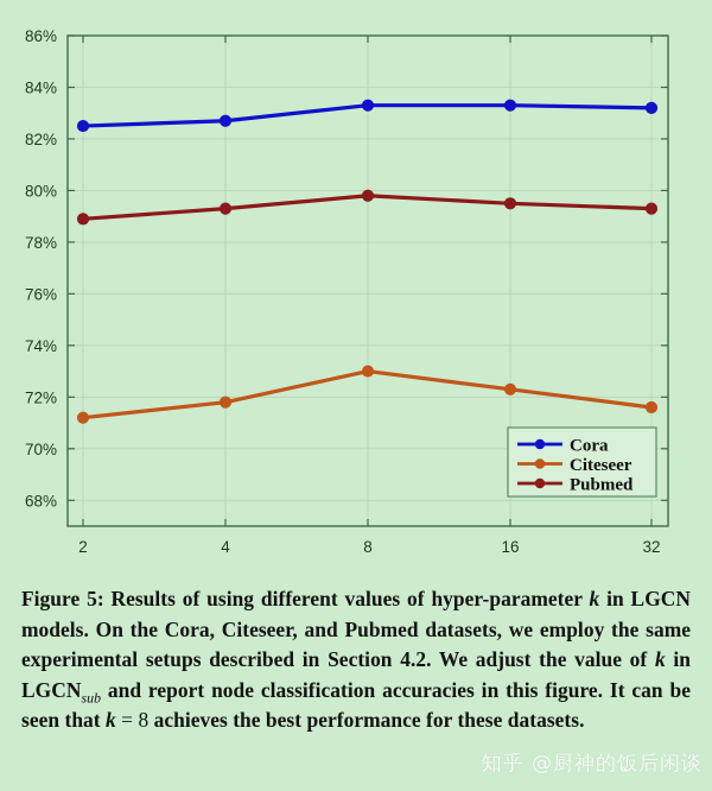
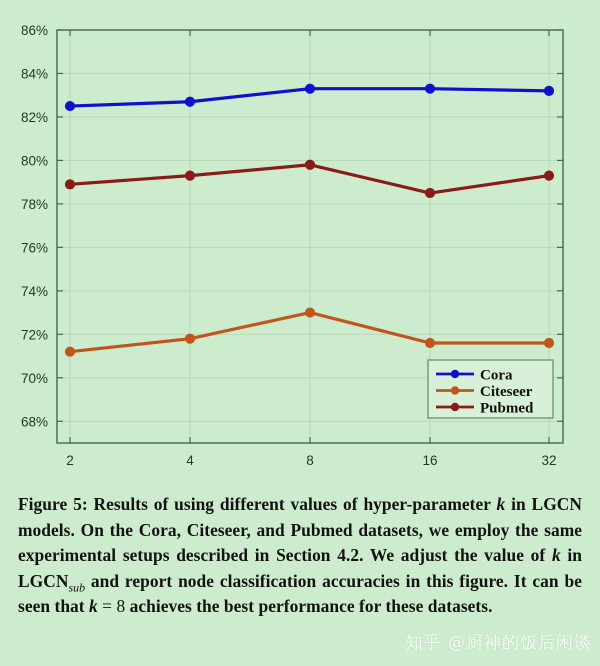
Citeseer/16: 72.3% -> 71.6%
Pubmed/16: 79.5% -> 78.5%
